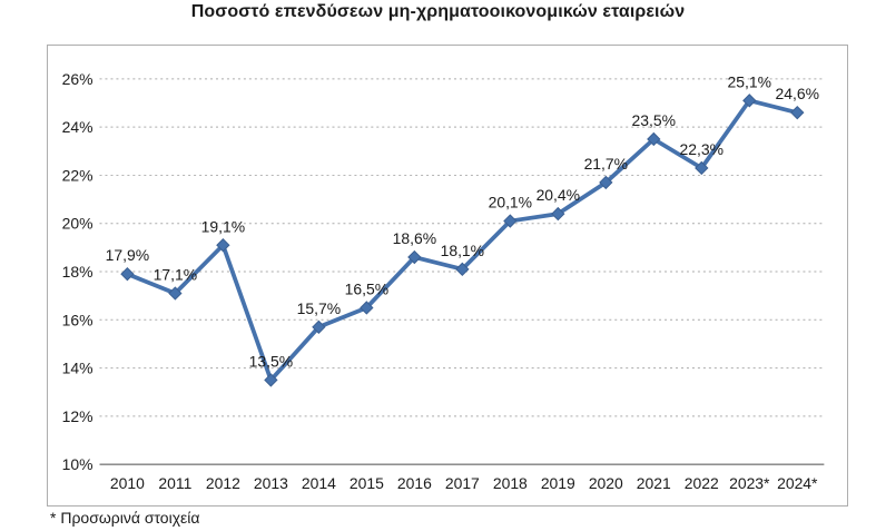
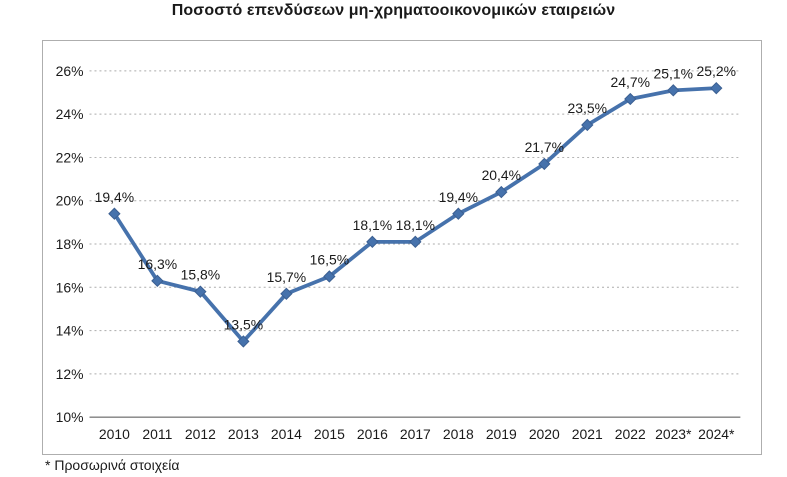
2010: 17,9% -> 19,4%
2011: 17,1% -> 16,3%
2012: 19,1% -> 15,8%
2016: 18,6% -> 18,1%
2018: 20,1% -> 19,4%
2022: 22,3% -> 24,7%
2024*: 24,6% -> 25,2%
